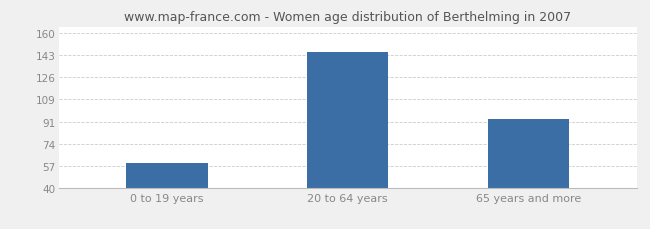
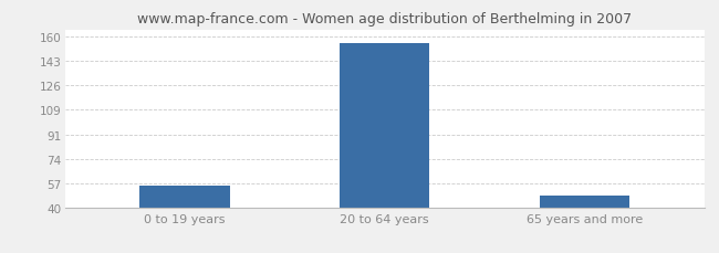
0 to 19 years: 59 -> 55
20 to 64 years: 145 -> 155
65 years and more: 93 -> 48
